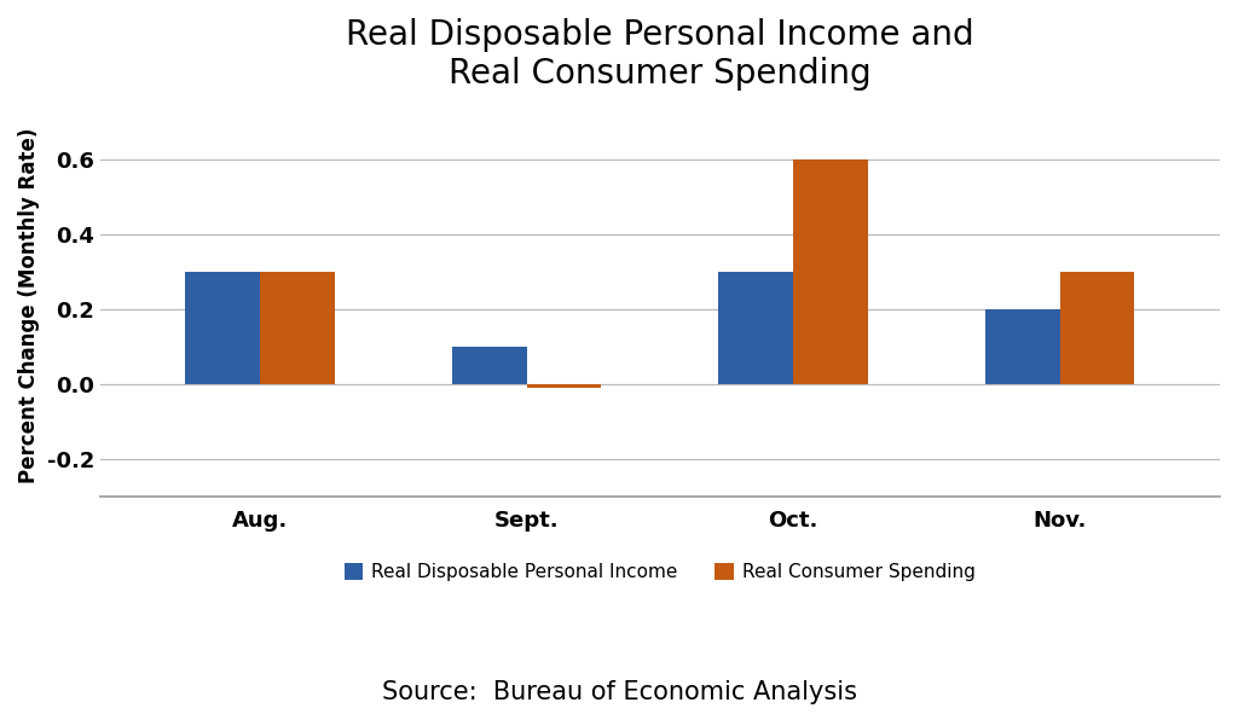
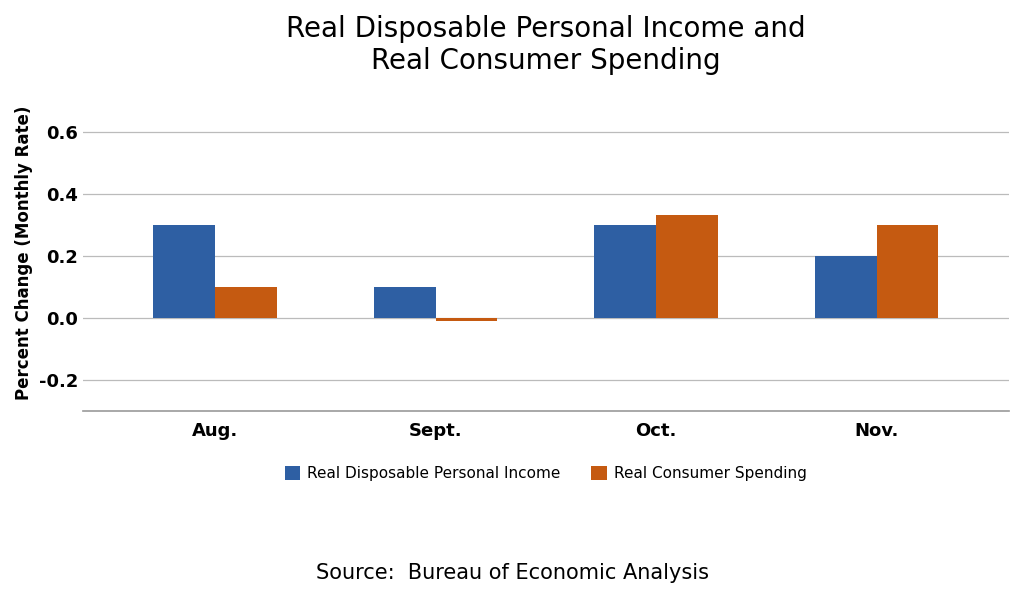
Real Consumer Spending/Aug.: 0.30 -> 0.10
Real Consumer Spending/Oct.: 0.60 -> 0.33
